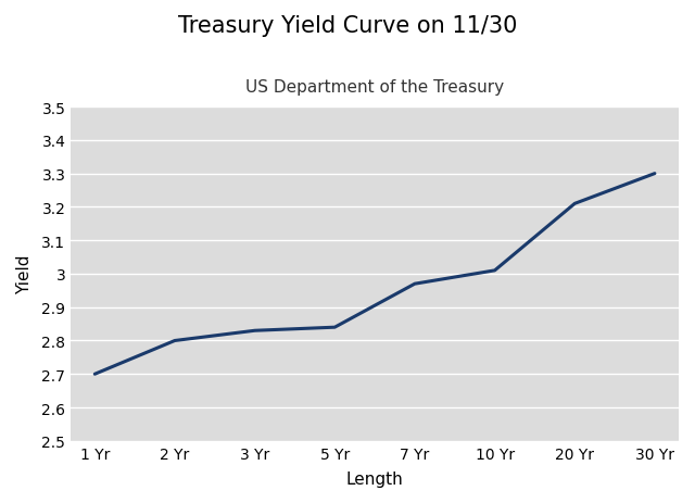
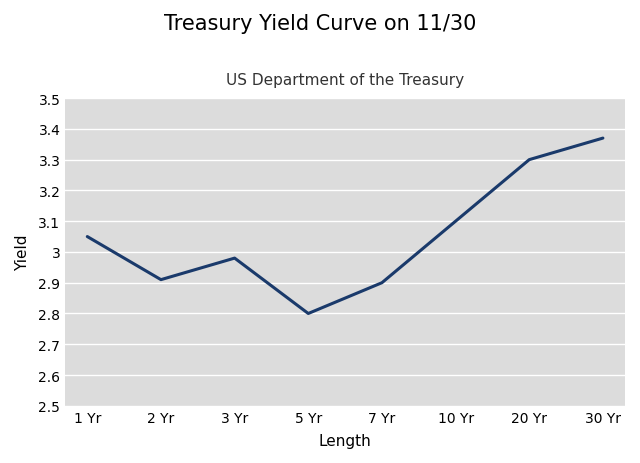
1 Yr: 2.70 -> 3.05
2 Yr: 2.80 -> 2.91
3 Yr: 2.83 -> 2.98
5 Yr: 2.84 -> 2.80
7 Yr: 2.97 -> 2.90
10 Yr: 3.01 -> 3.10
20 Yr: 3.21 -> 3.30
30 Yr: 3.30 -> 3.37
